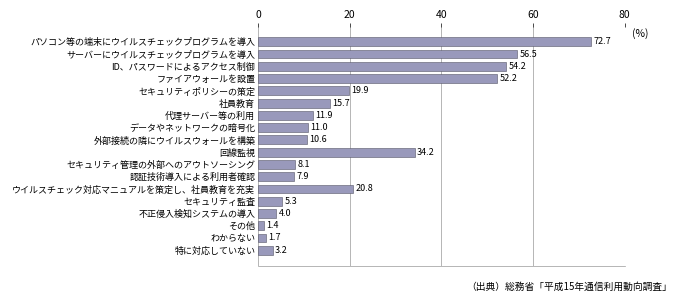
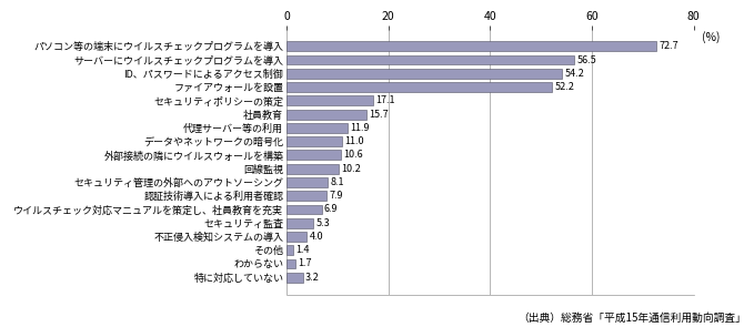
セキュリティポリシーの策定: 19.9 -> 17.1
回線監視: 34.2 -> 10.2
ウイルスチェック対応マニュアルを策定し、社員教育を充実: 20.8 -> 6.9
